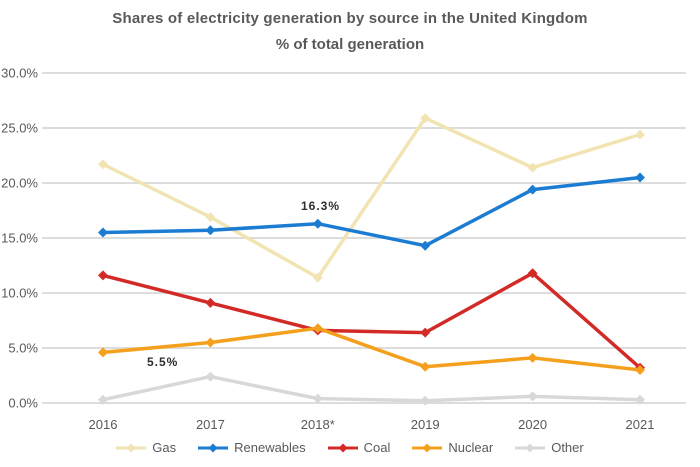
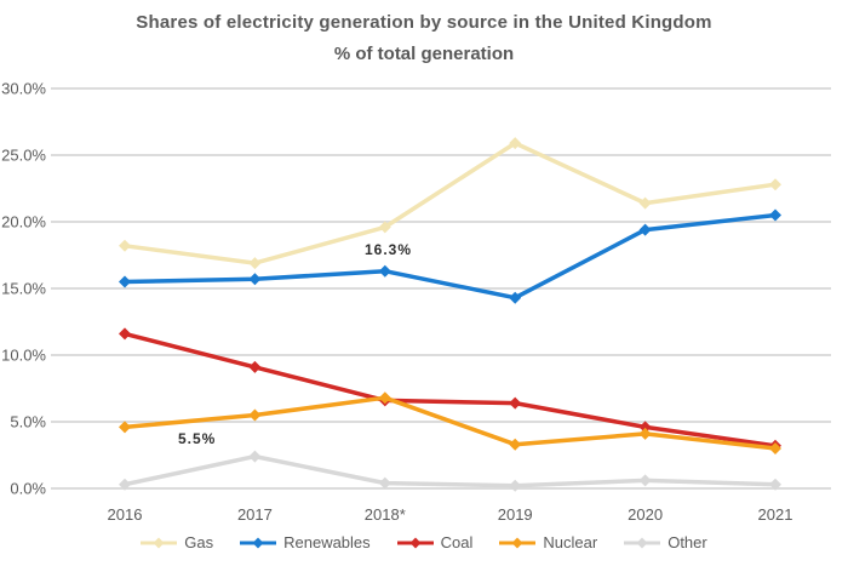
Gas/2016: 21.7% -> 18.2%
Gas/2018*: 11.4% -> 19.6%
Coal/2020: 11.8% -> 4.6%
Gas/2021: 24.4% -> 22.8%
